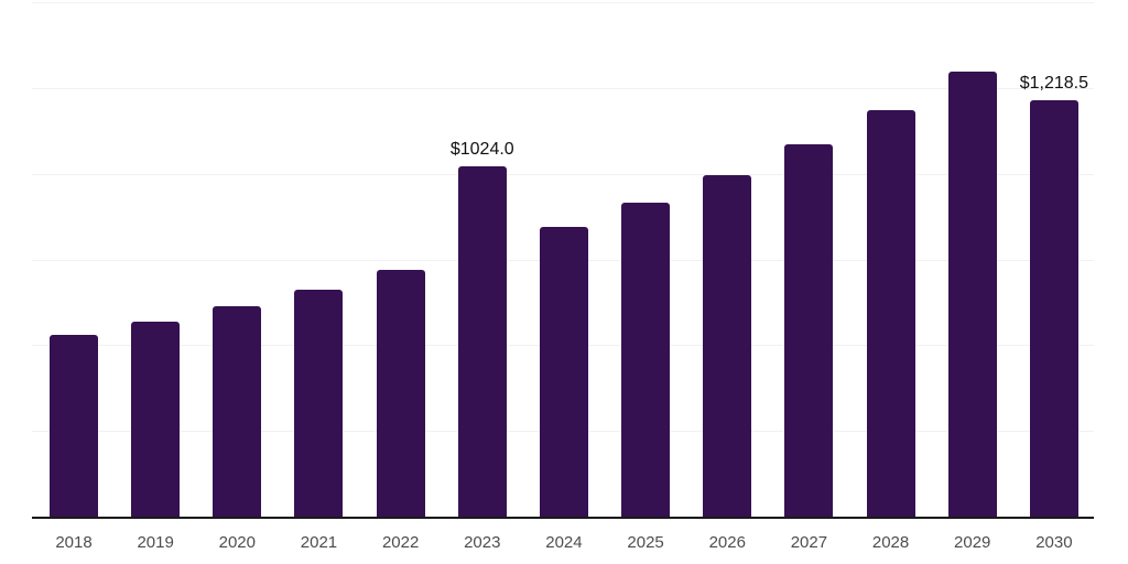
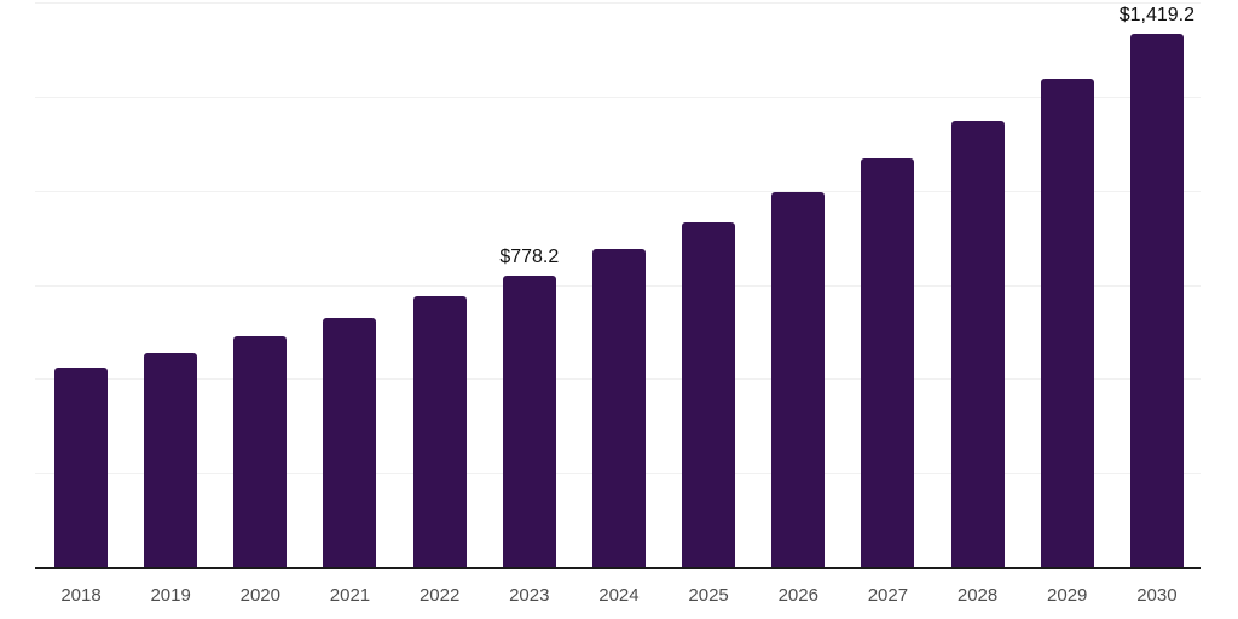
2023: $1024.0 -> $778.2
2030: $1,218.5 -> $1,419.2
